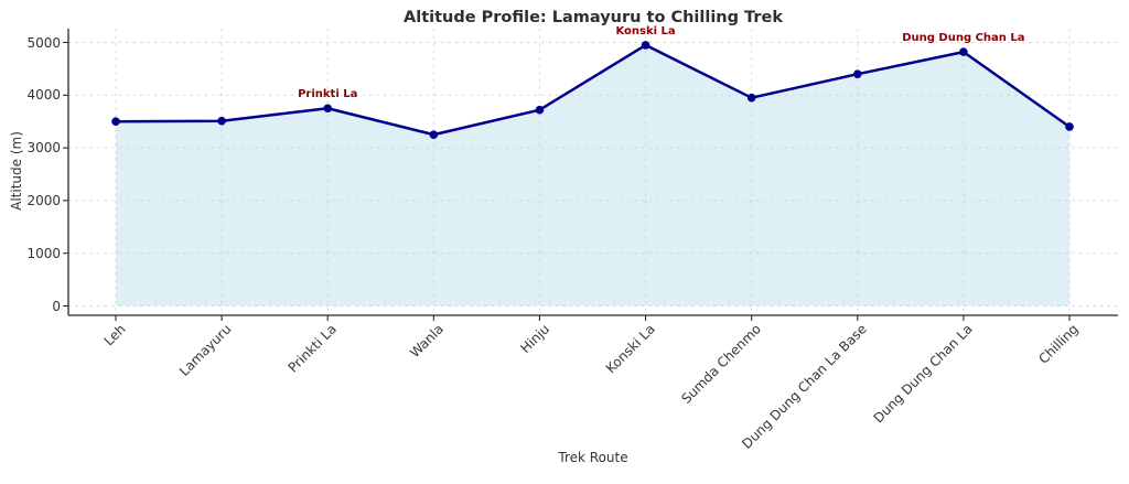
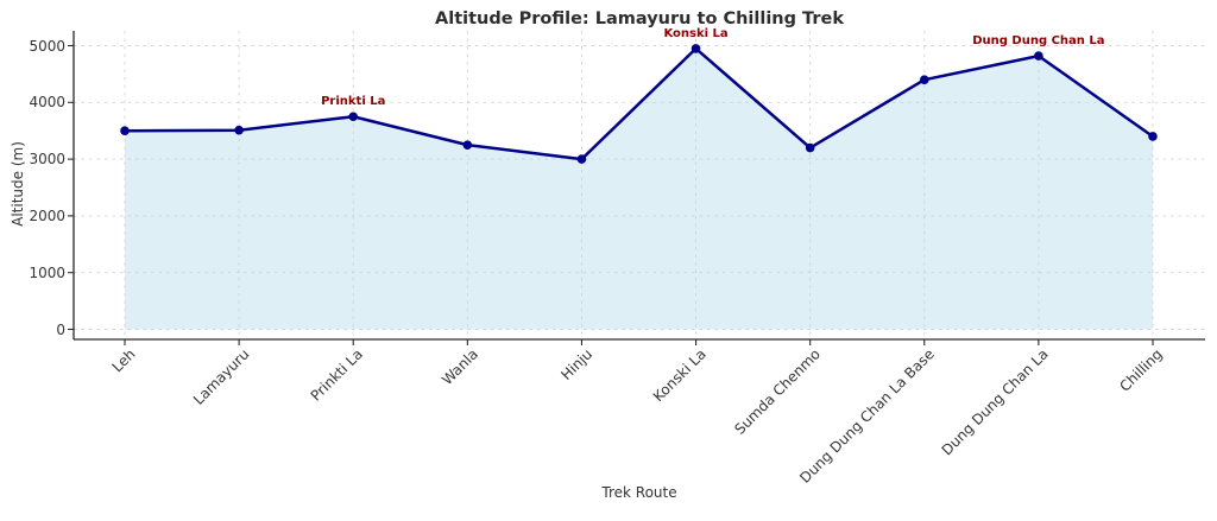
Hinju: 3700 -> 3000
Sumda Chenmo: 4000 -> 3200
